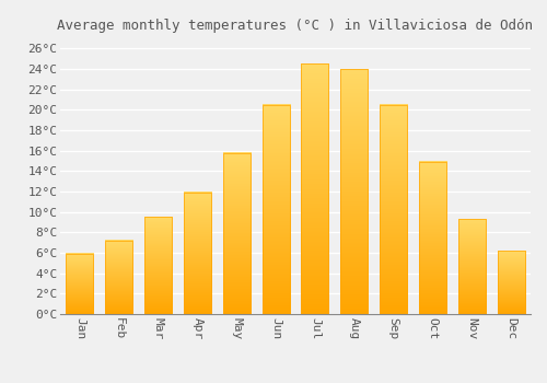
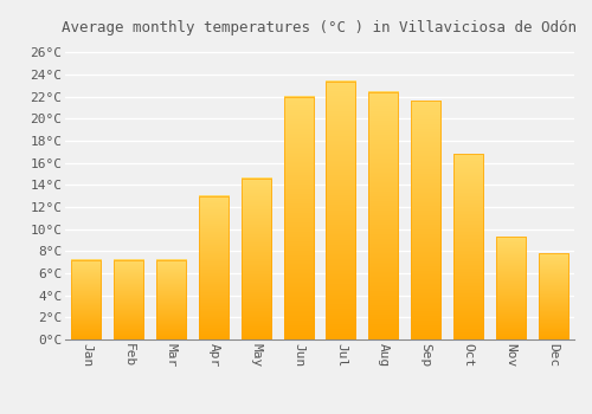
Jan: 5.9°C -> 7.2°C
Mar: 9.5°C -> 7.2°C
Apr: 11.9°C -> 13.0°C
May: 15.8°C -> 14.6°C
Jun: 20.5°C -> 22.0°C
Jul: 24.5°C -> 23.4°C
Aug: 24.0°C -> 22.4°C
Sep: 20.5°C -> 21.6°C
Oct: 14.9°C -> 16.8°C
Dec: 6.2°C -> 7.8°C
